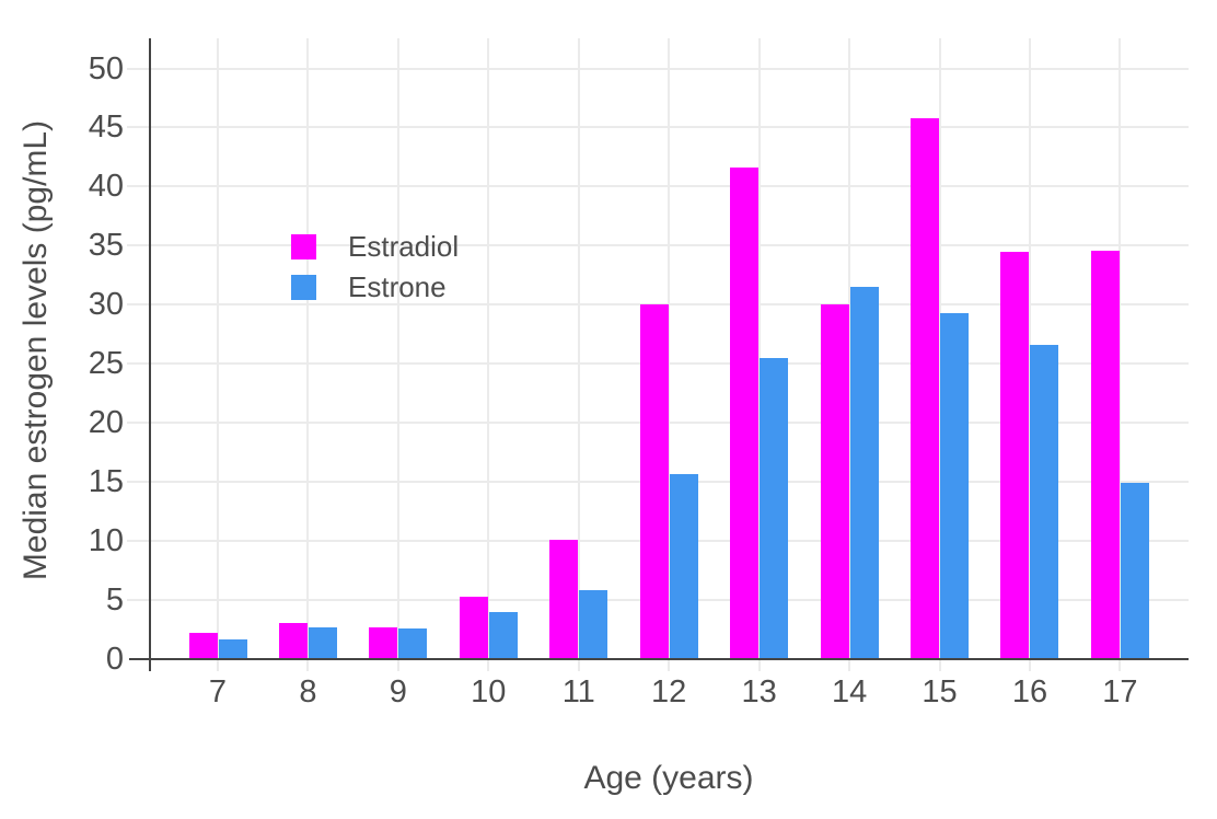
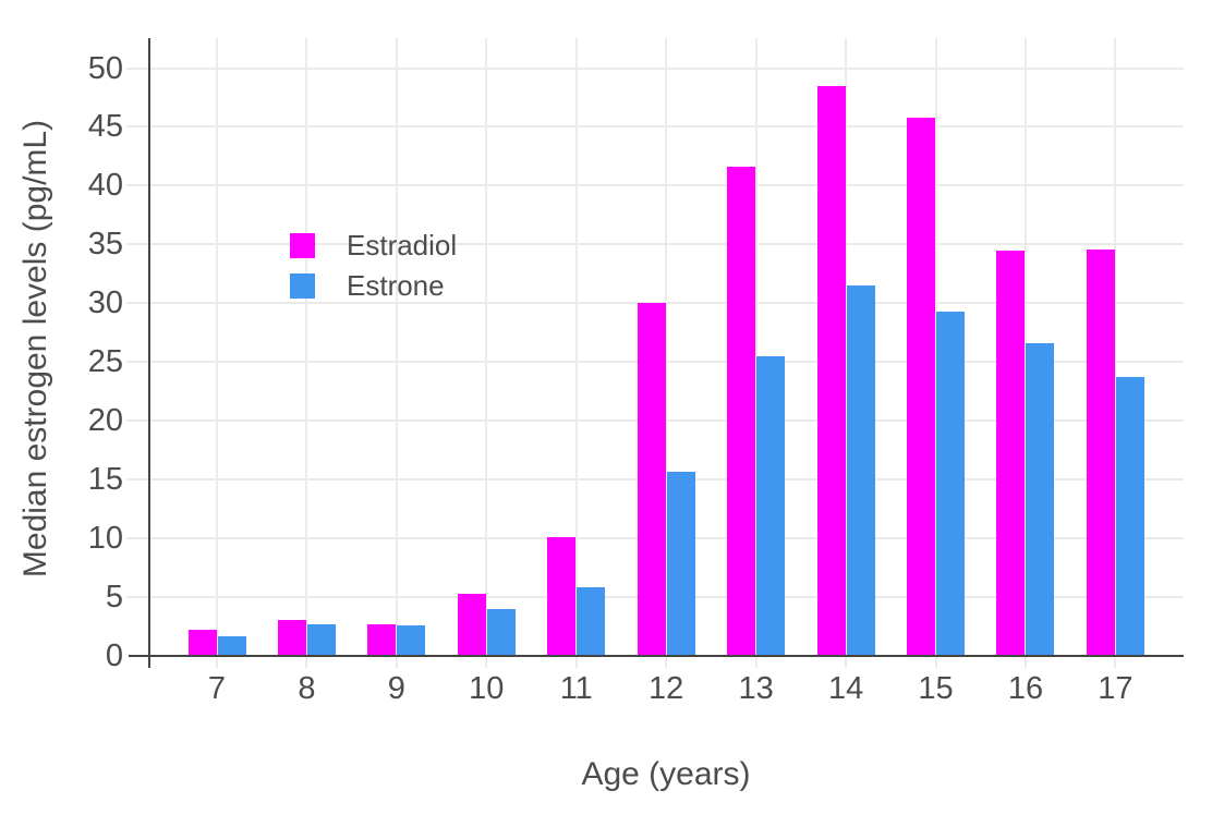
Estradiol/14: 30.0 -> 48.5
Estrone/17: 14.9 -> 23.7
